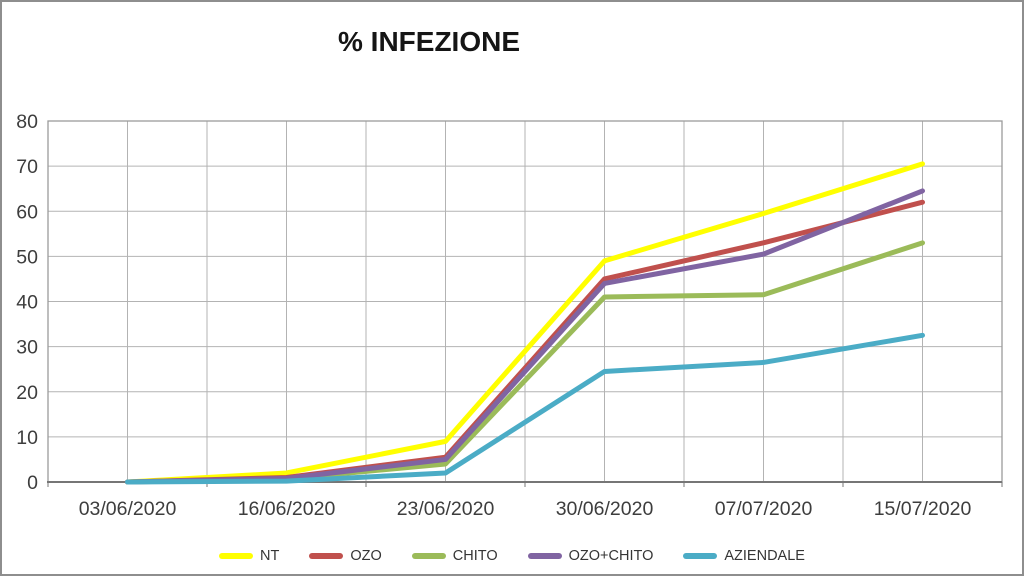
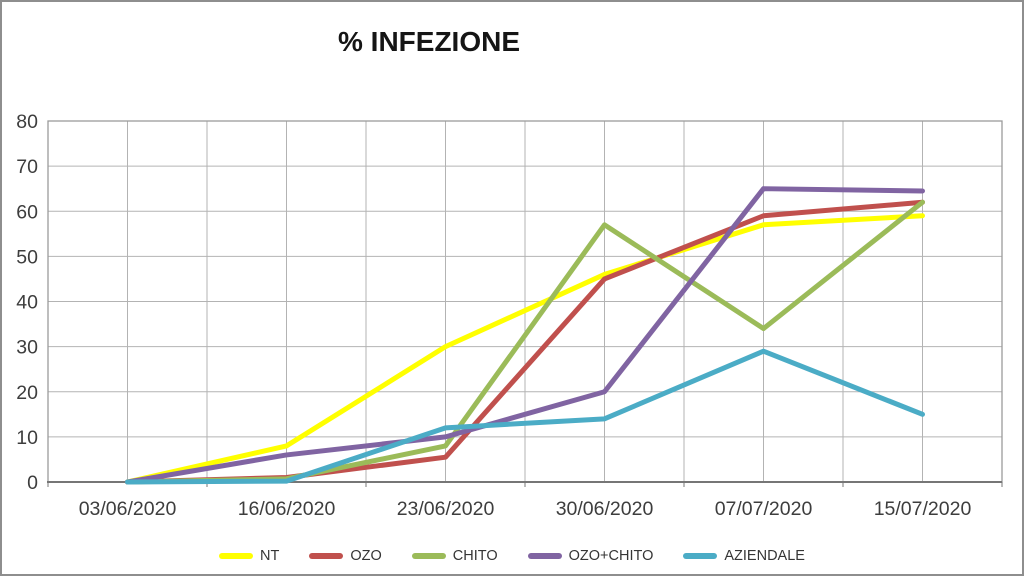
NT/16/06/2020: 2 -> 8
OZO+CHITO/16/06/2020: 1 -> 6
NT/23/06/2020: 9 -> 30
CHITO/23/06/2020: 4 -> 8
OZO+CHITO/23/06/2020: 5 -> 10
AZIENDALE/23/06/2020: 2 -> 12
NT/30/06/2020: 49 -> 46
CHITO/30/06/2020: 41 -> 57
OZO+CHITO/30/06/2020: 44 -> 20
AZIENDALE/30/06/2020: 24 -> 14
NT/07/07/2020: 60 -> 57
OZO/07/07/2020: 53 -> 59
CHITO/07/07/2020: 42 -> 34
OZO+CHITO/07/07/2020: 50 -> 65
AZIENDALE/07/07/2020: 26 -> 29
NT/15/07/2020: 70 -> 59
CHITO/15/07/2020: 53 -> 62
AZIENDALE/15/07/2020: 32 -> 15
